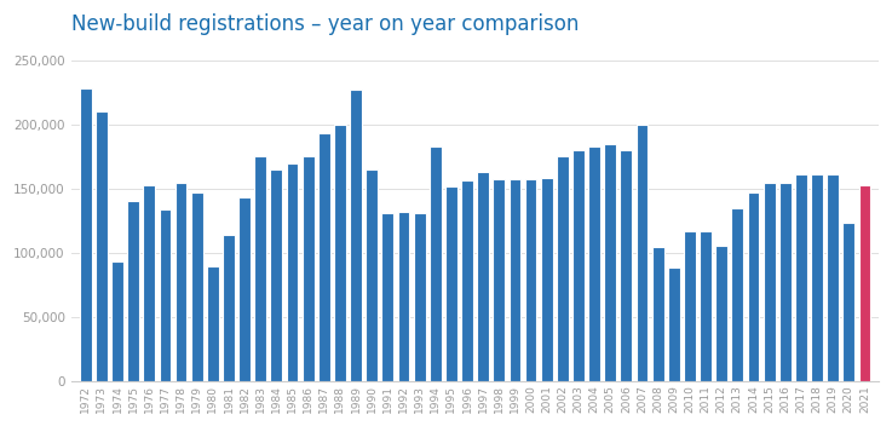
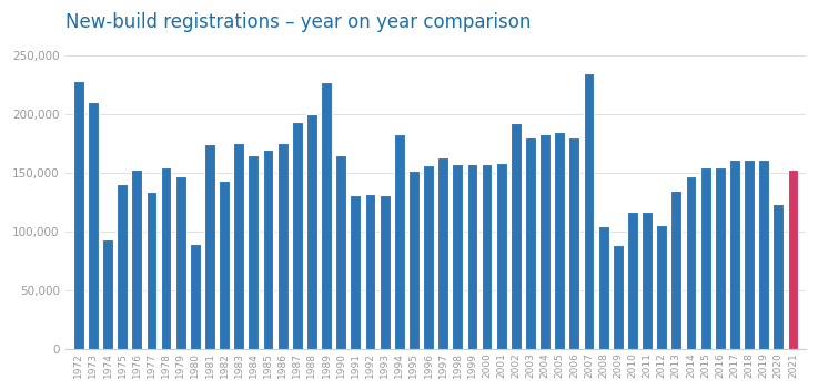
1981: 114,000 -> 174,000
2002: 175,000 -> 192,000
2007: 200,000 -> 235,000
